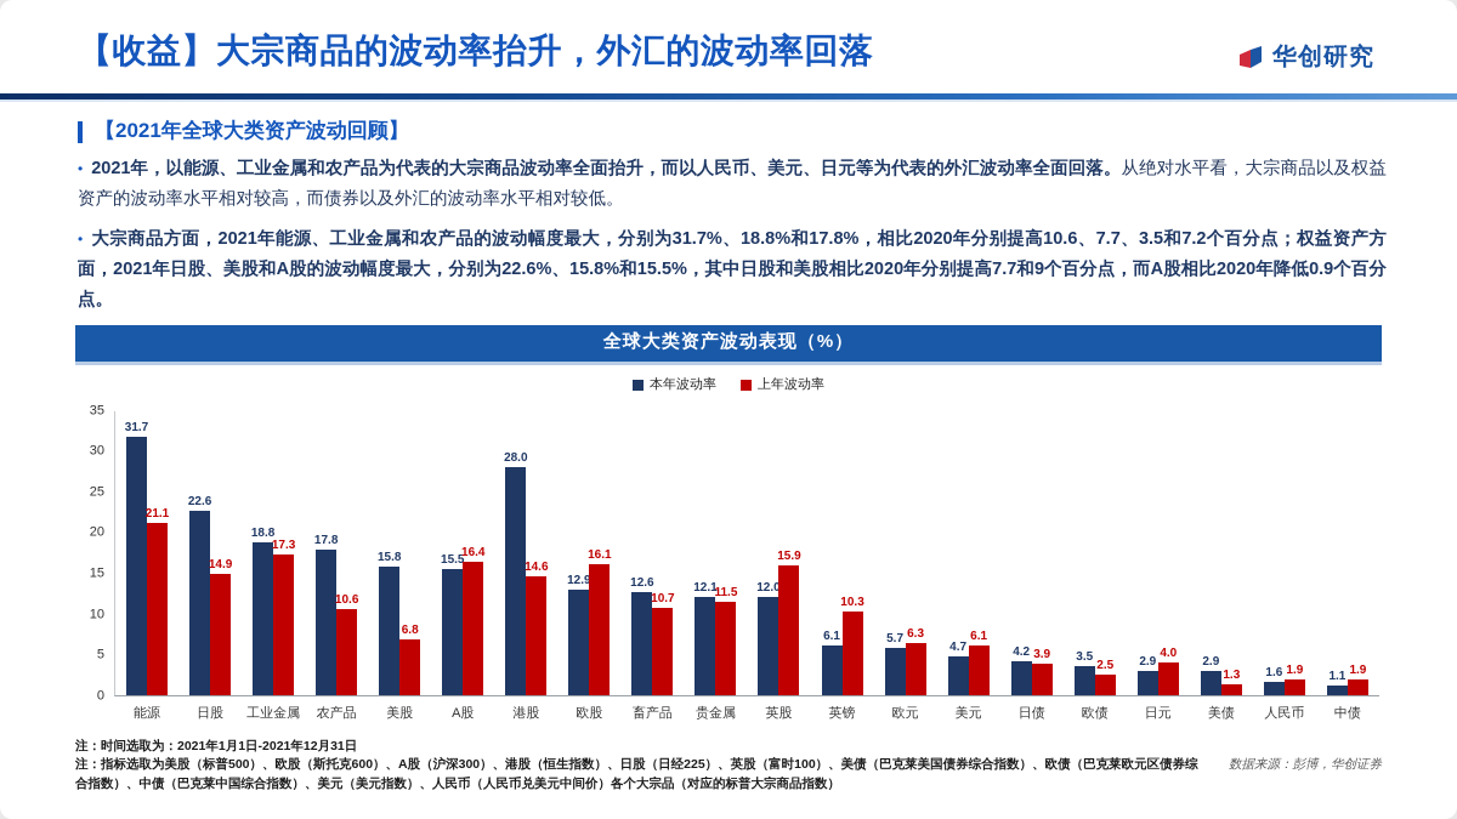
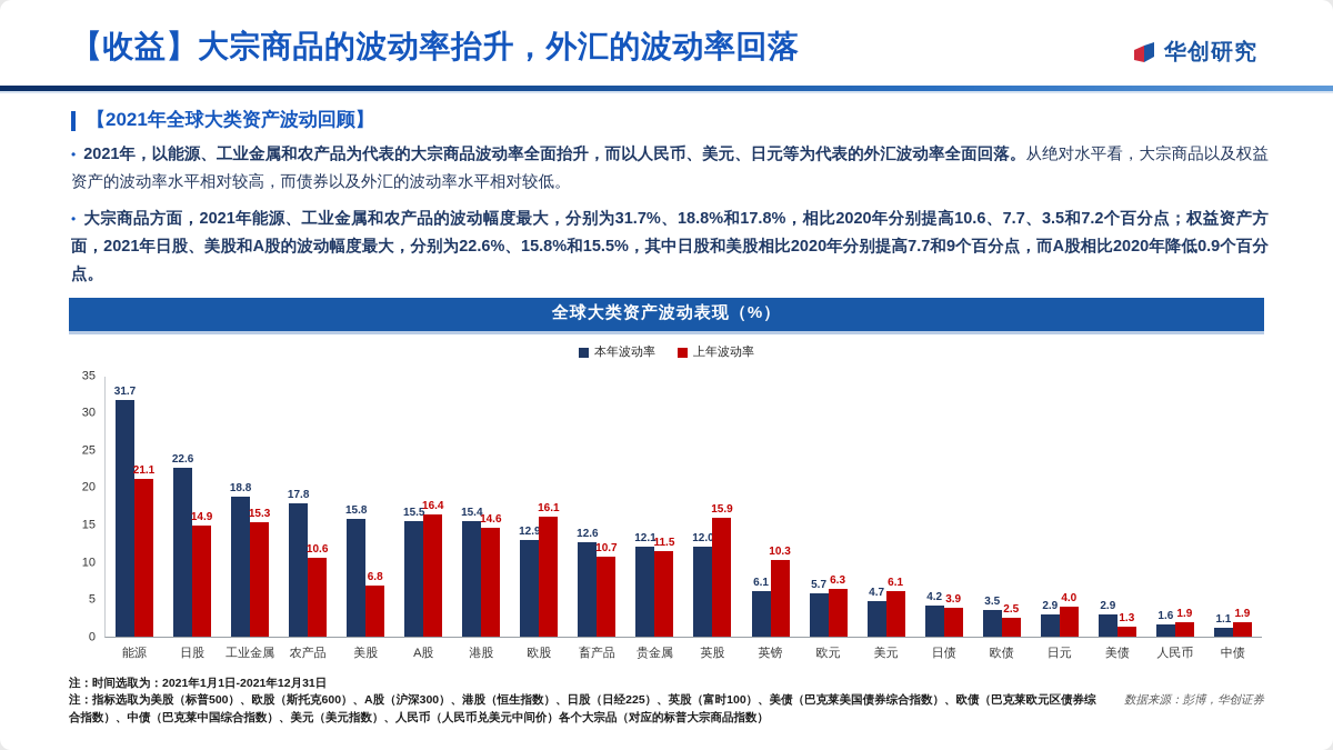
上年波动率/工业金属: 17.3 -> 15.3
本年波动率/港股: 28.0 -> 15.4
